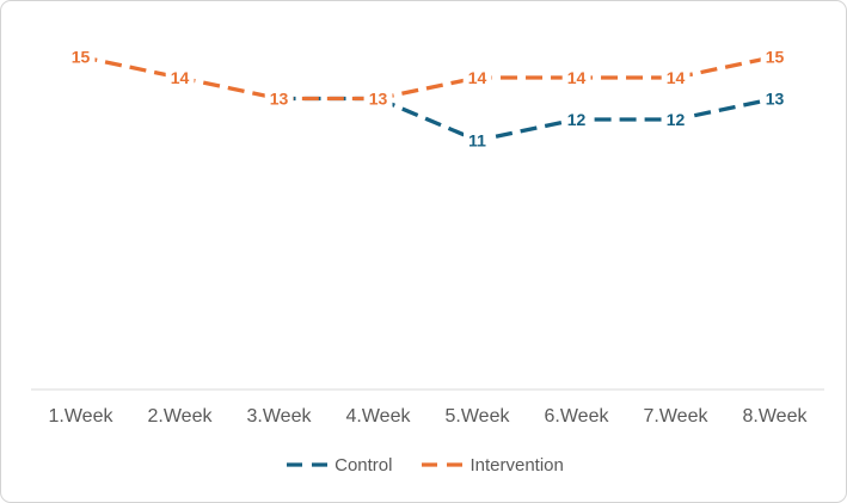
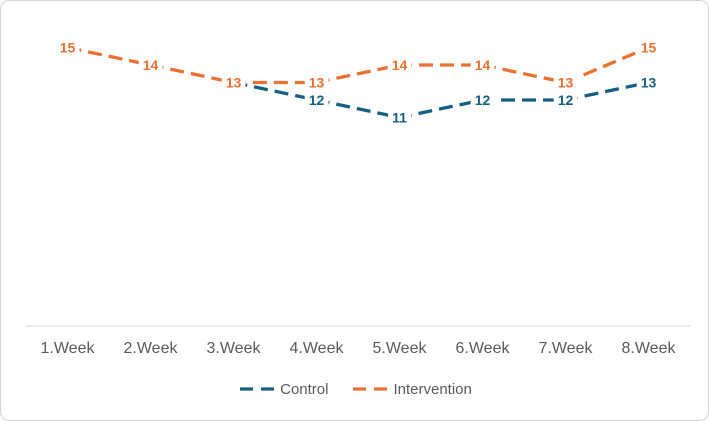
Control/4.Week: 13 -> 12
Intervention/7.Week: 14 -> 13
